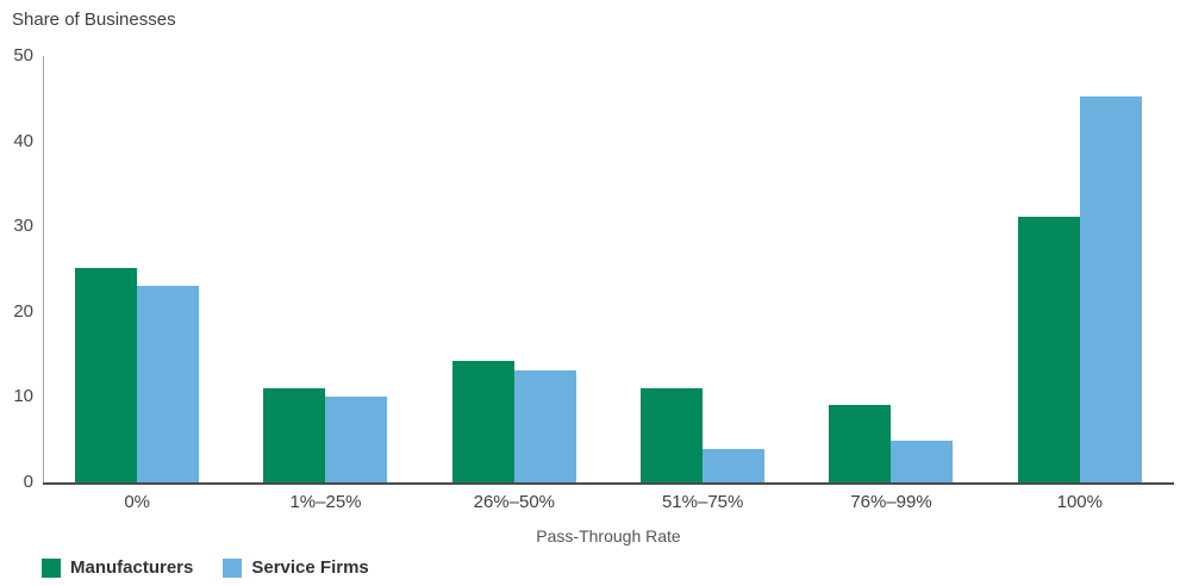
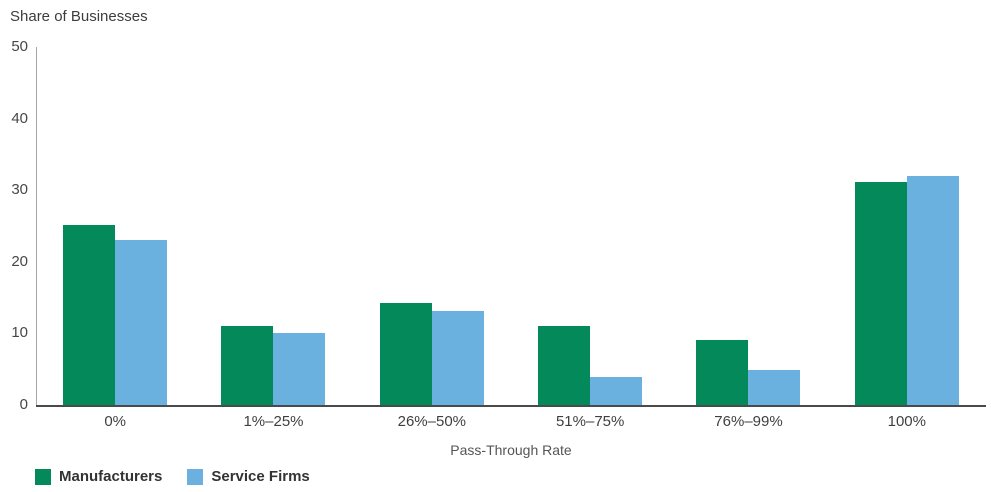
Service Firms/100%: 45 -> 32
